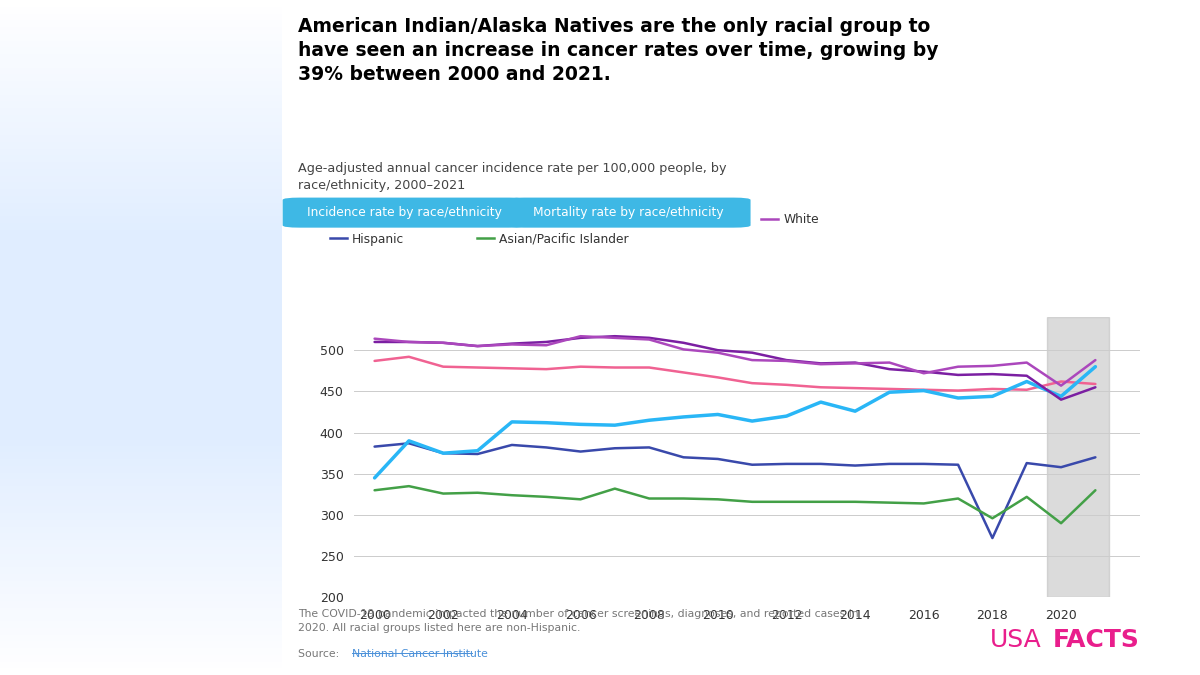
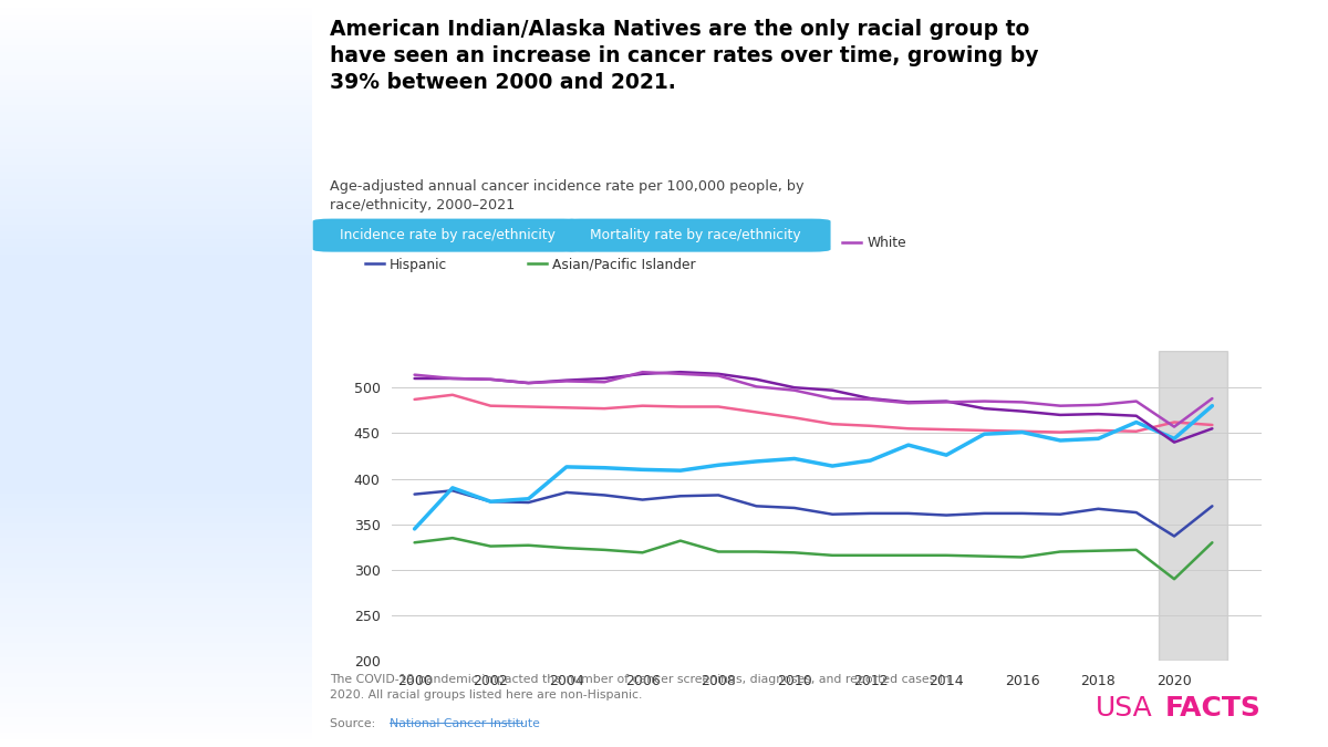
White/2016: 472 -> 484
Hispanic/2018: 272 -> 367
Asian/Pacific Islander/2018: 296 -> 321
Hispanic/2020: 358 -> 337
